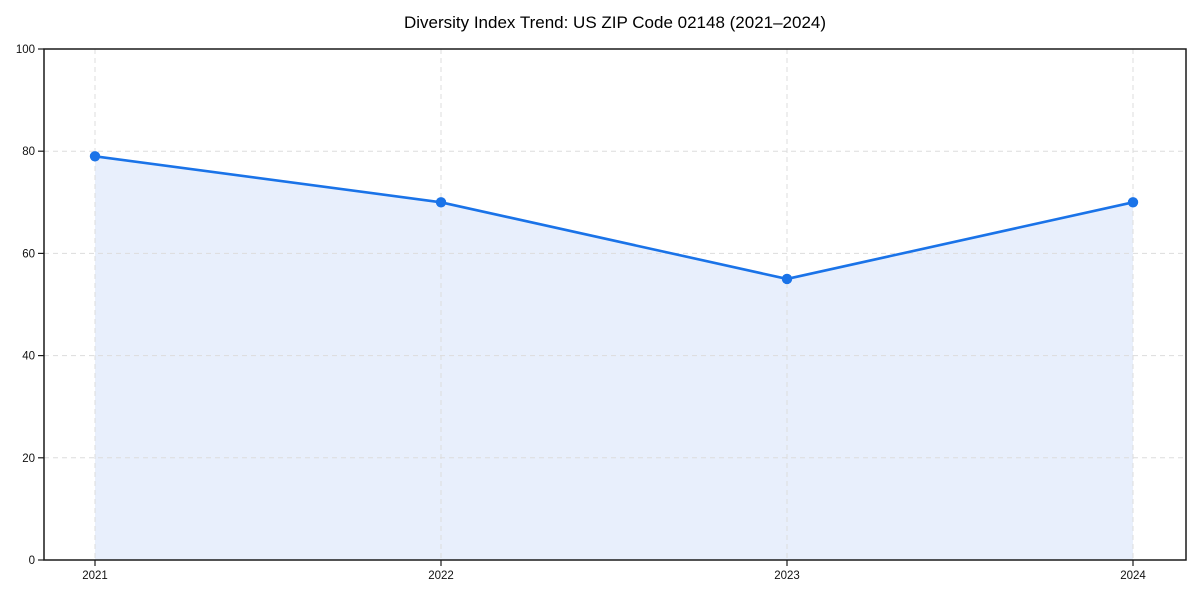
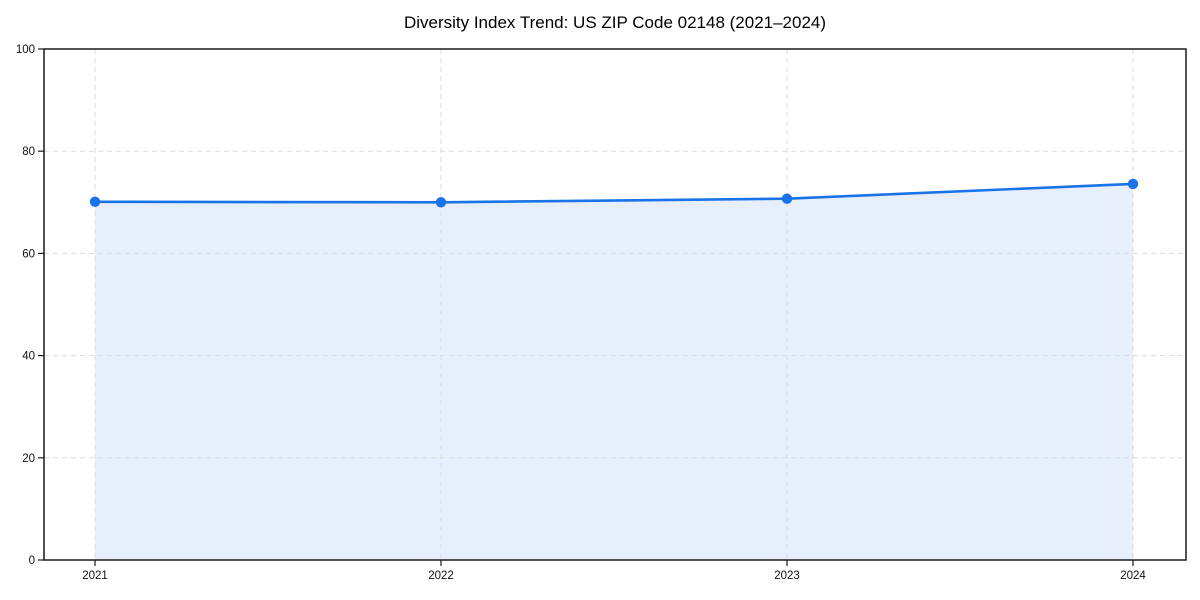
2021: 79 -> 70
2023: 55 -> 71
2024: 70 -> 74
